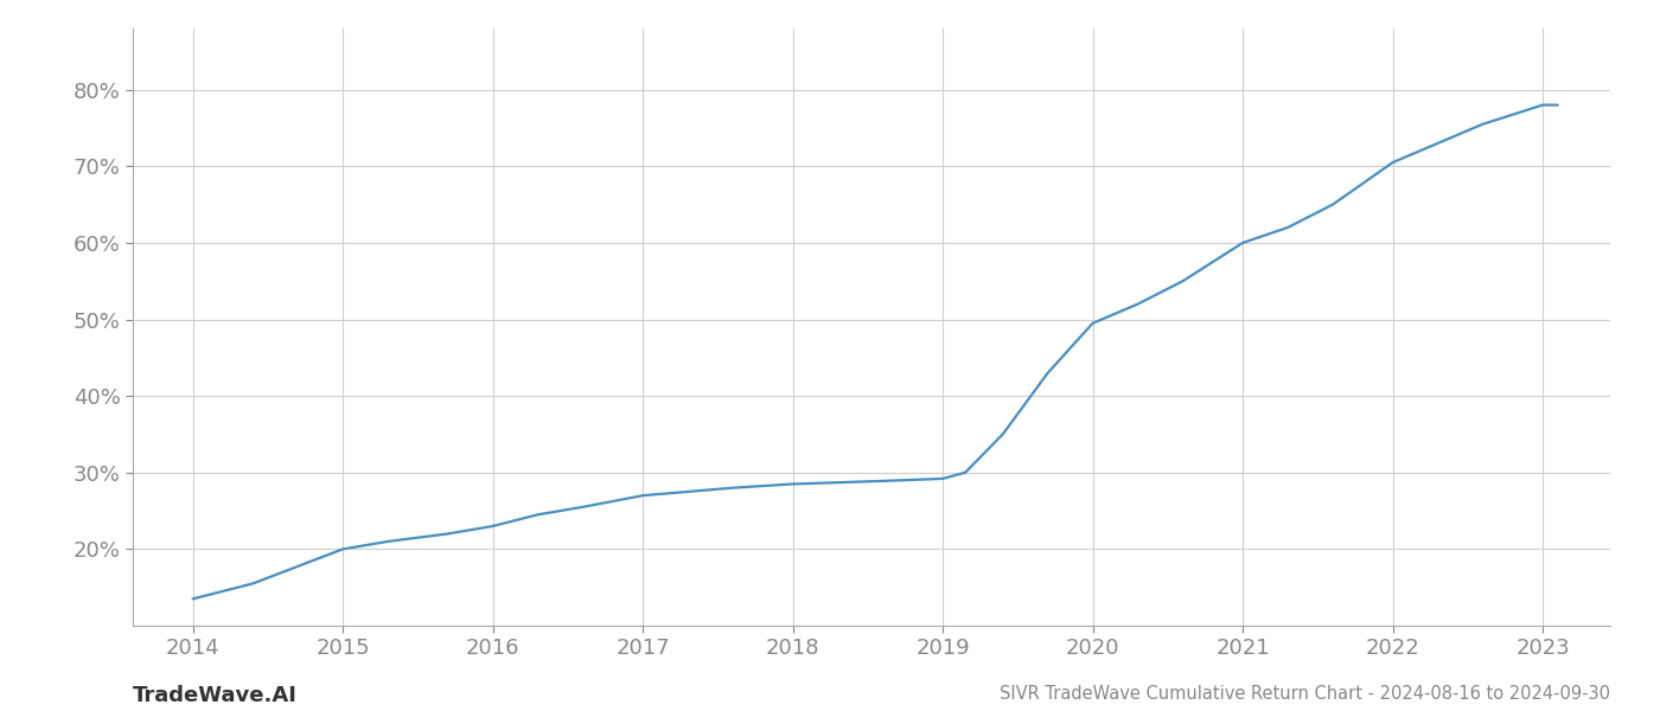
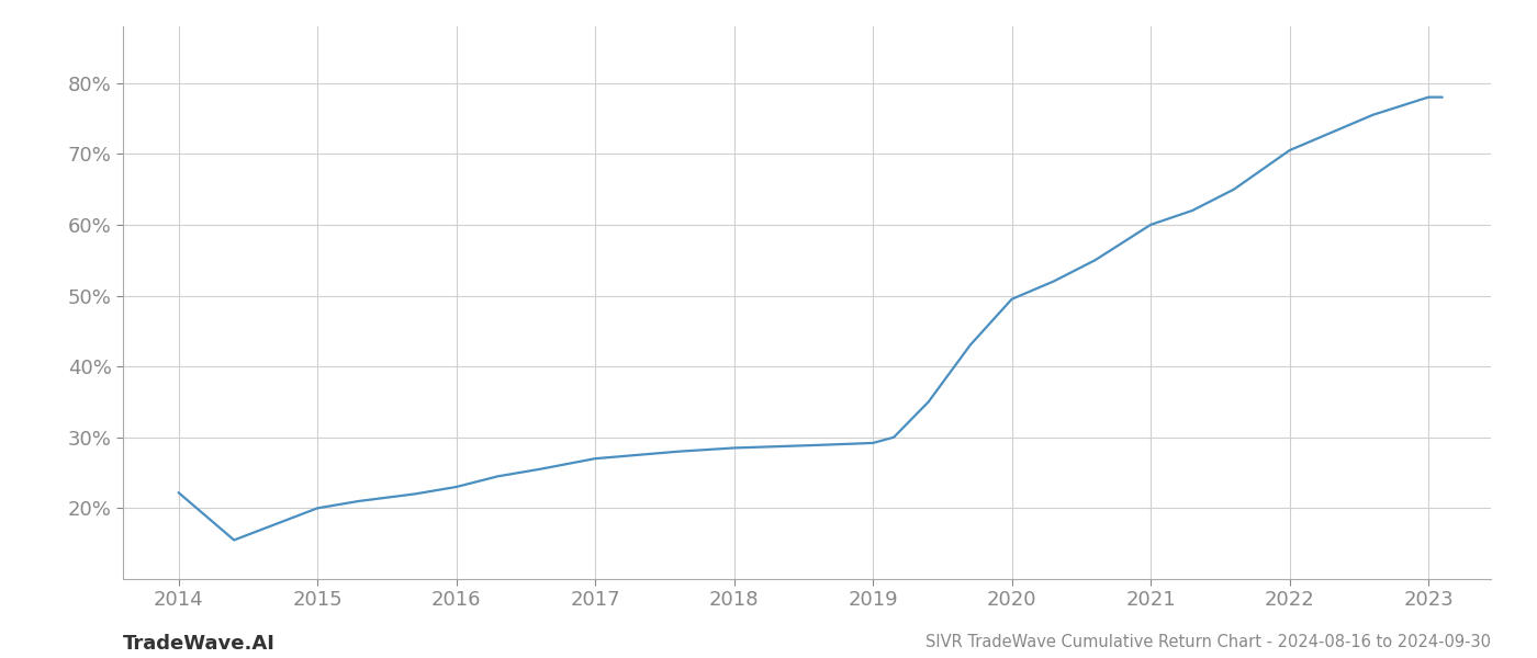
2014: 13.5% -> 22.2%
